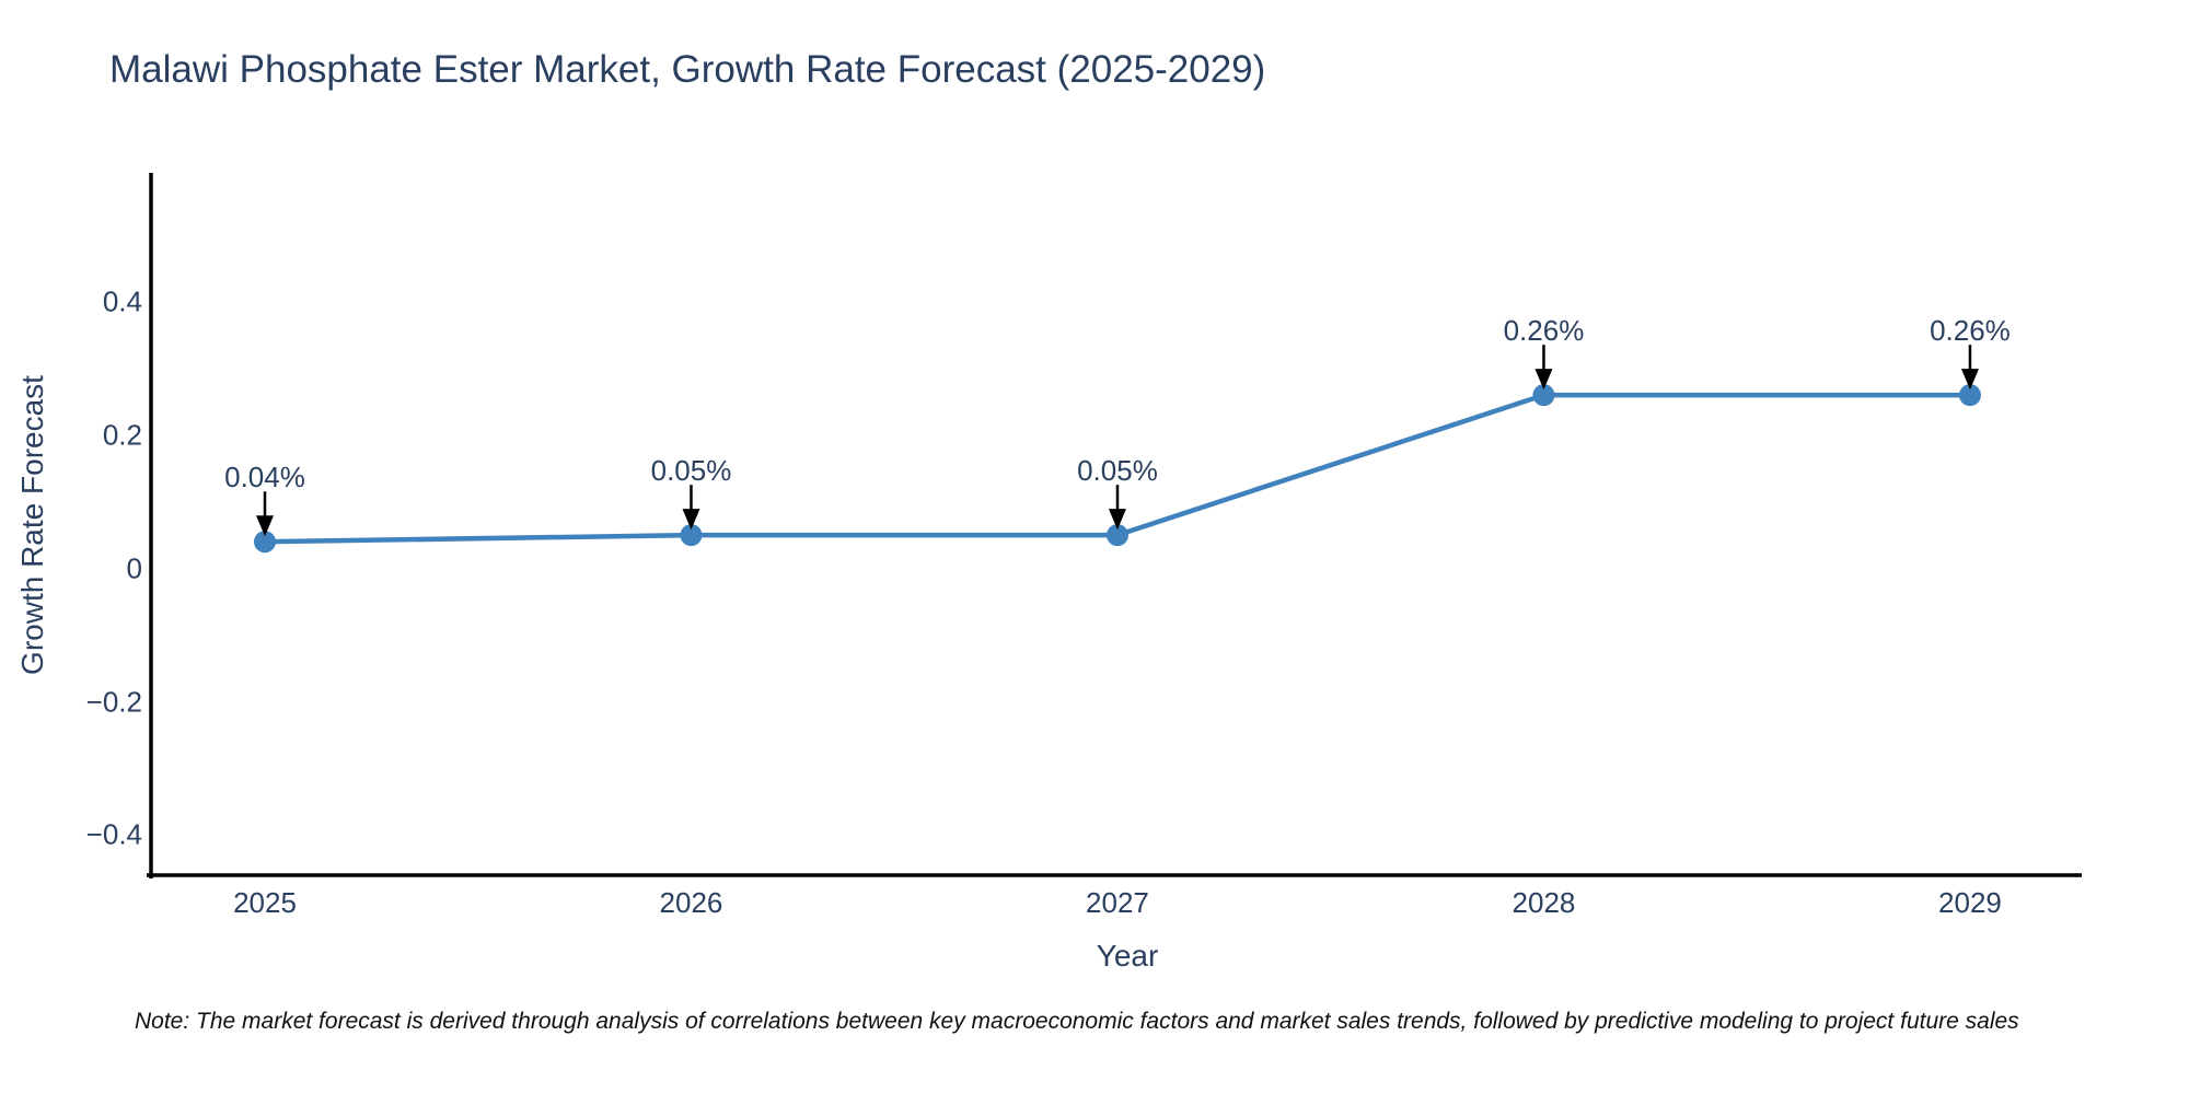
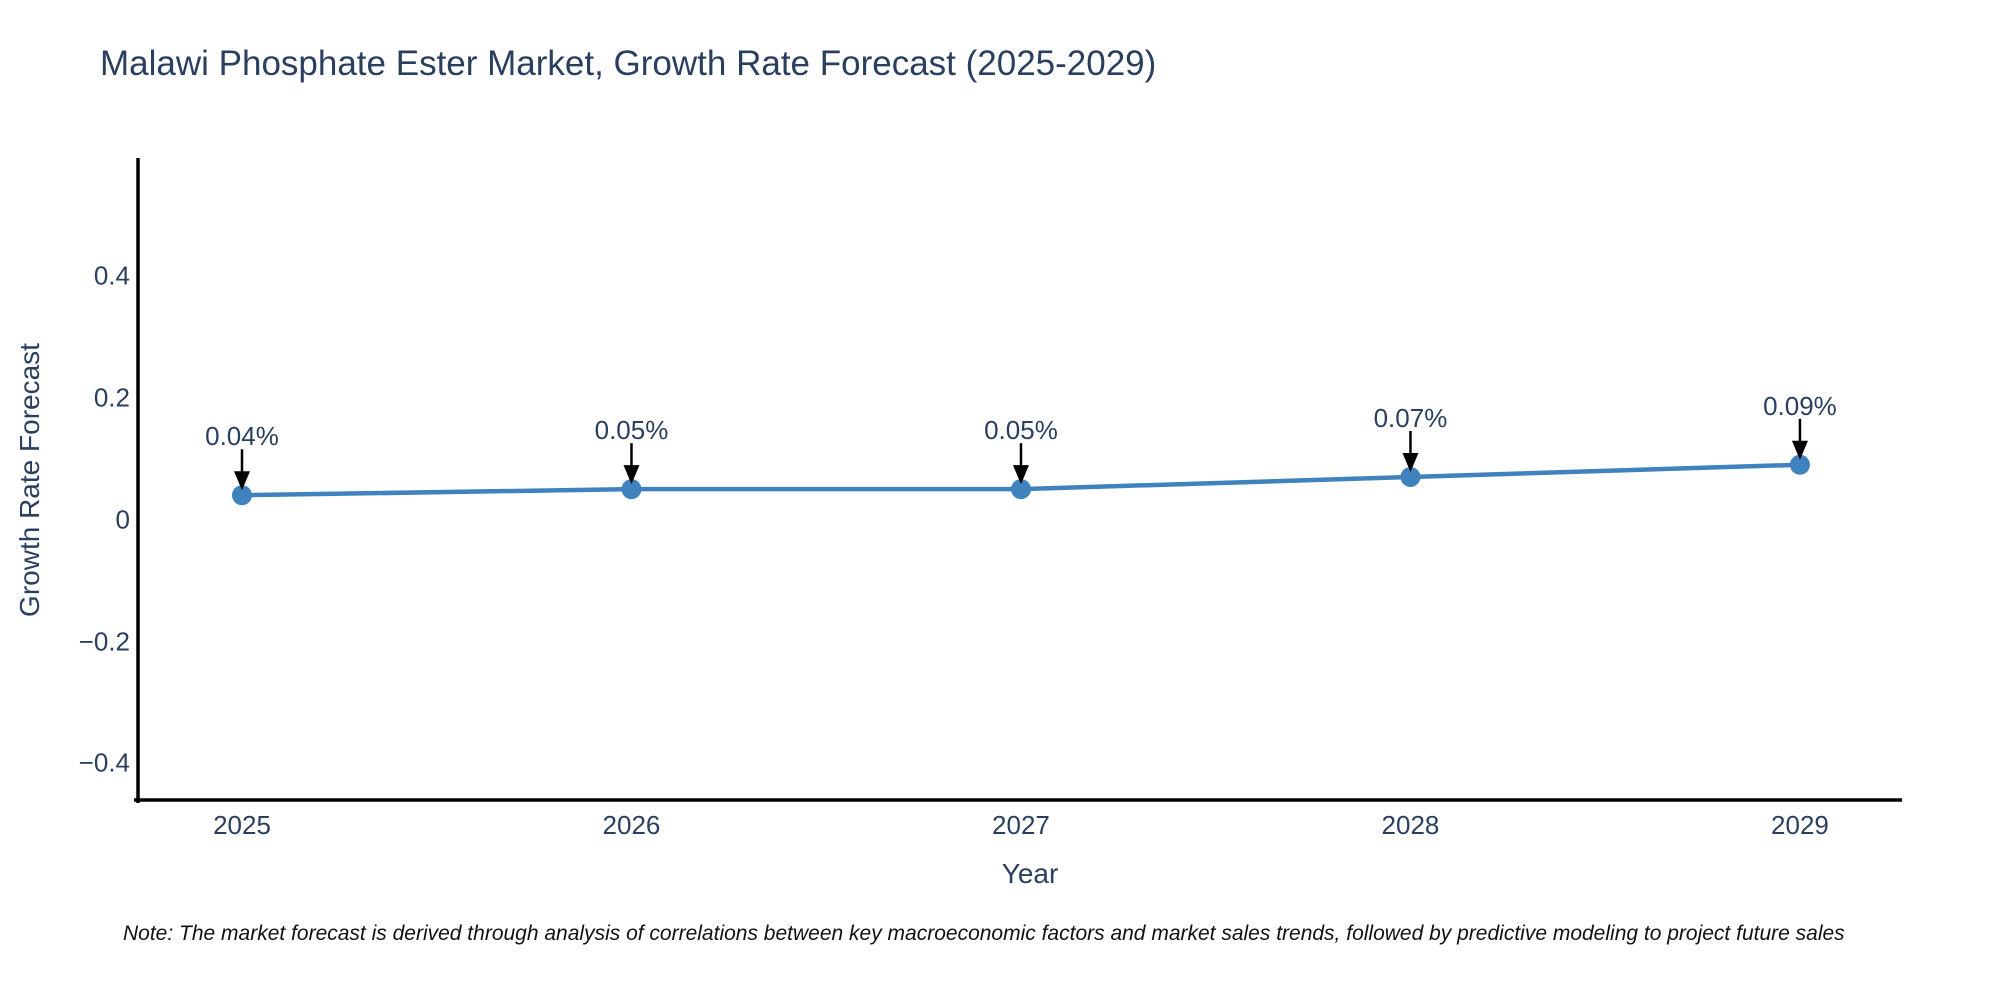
2028: 0.26% -> 0.07%
2029: 0.26% -> 0.09%
